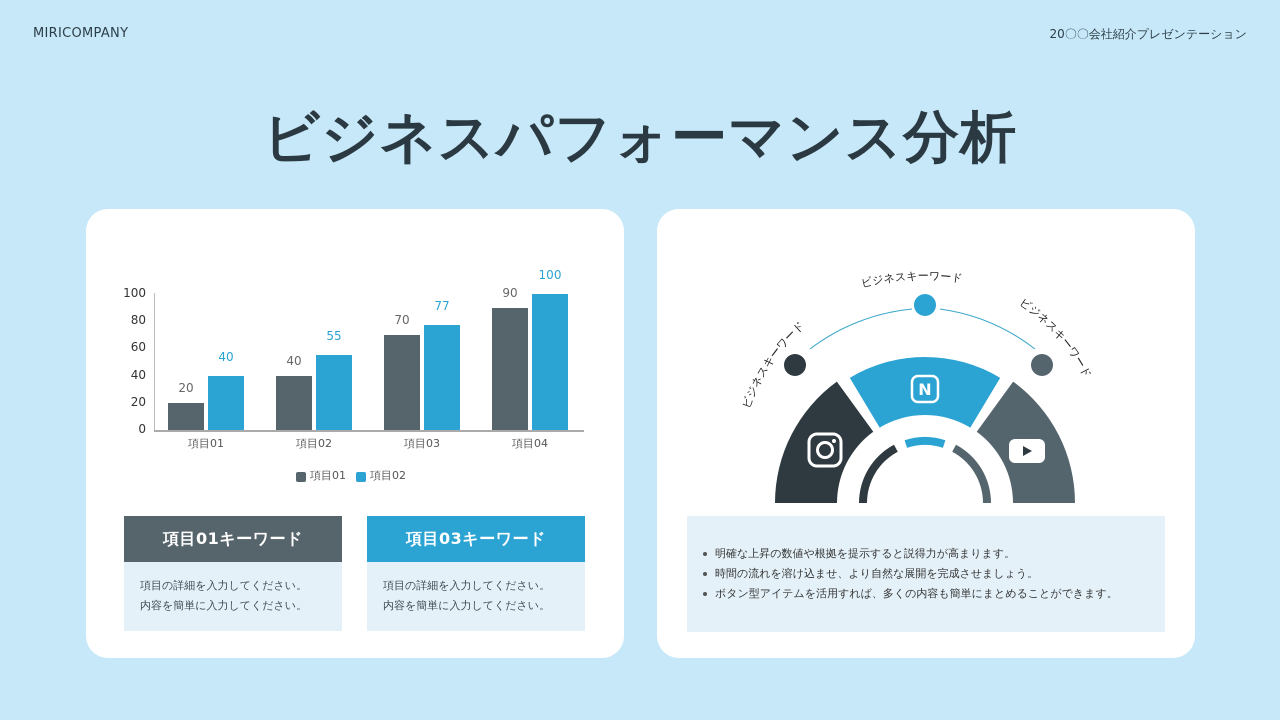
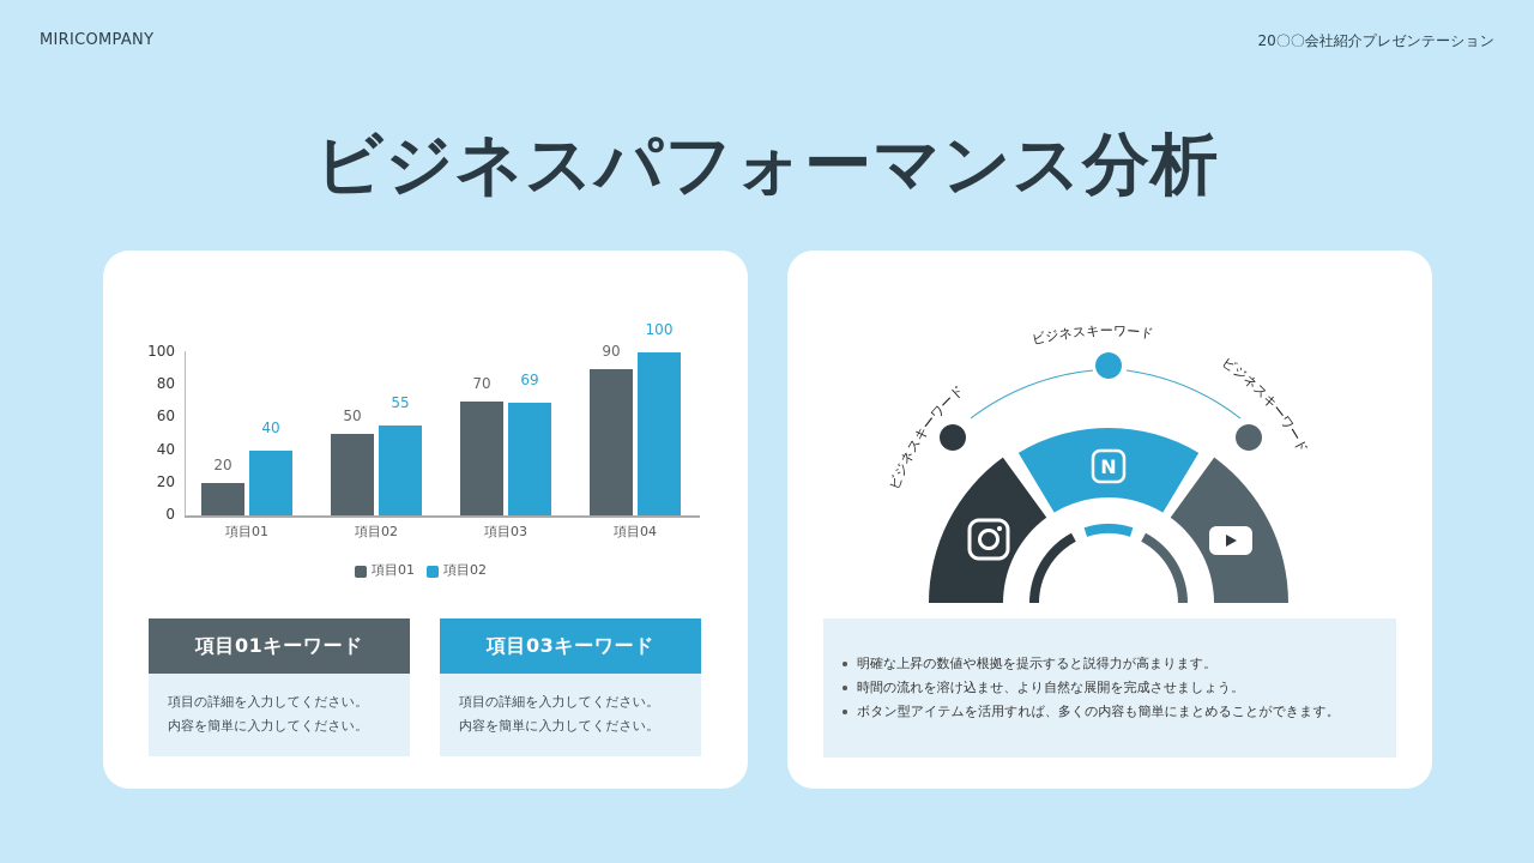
項目01/項目02: 40 -> 50
項目02/項目03: 77 -> 69
